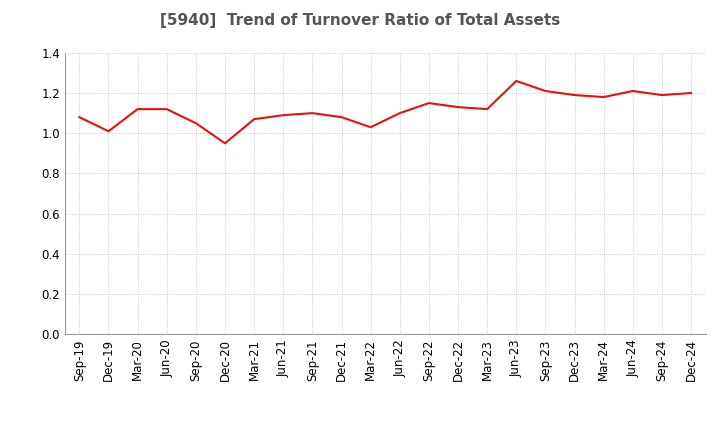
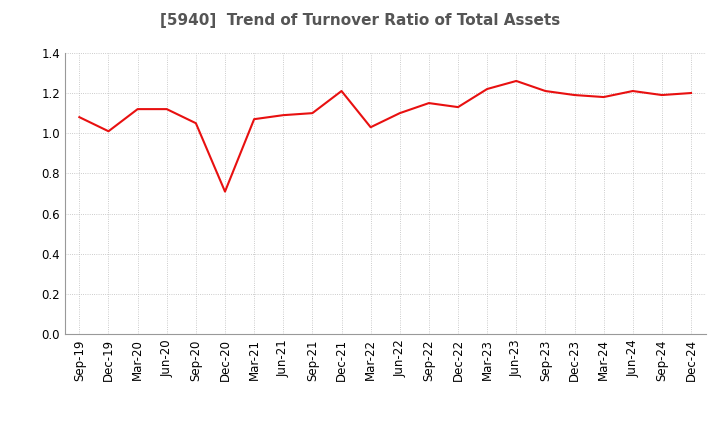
Dec-20: 0.95 -> 0.71
Dec-21: 1.08 -> 1.21
Mar-23: 1.12 -> 1.22
